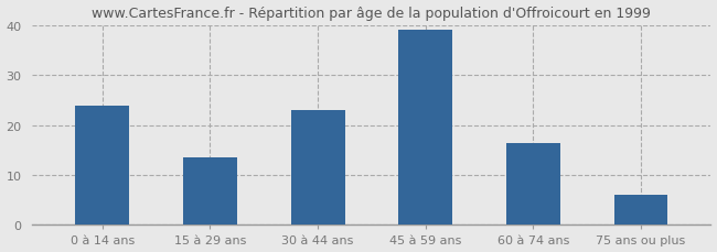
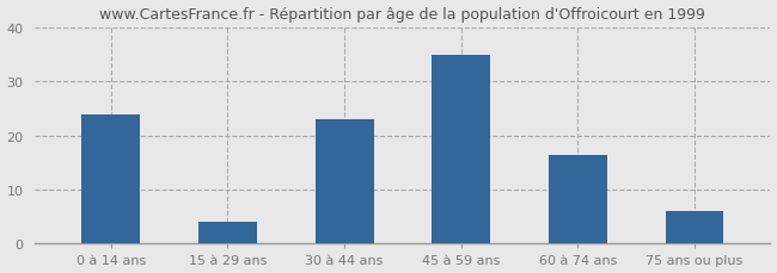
15 à 29 ans: 13.5 -> 4.0
45 à 59 ans: 39.0 -> 35.0
